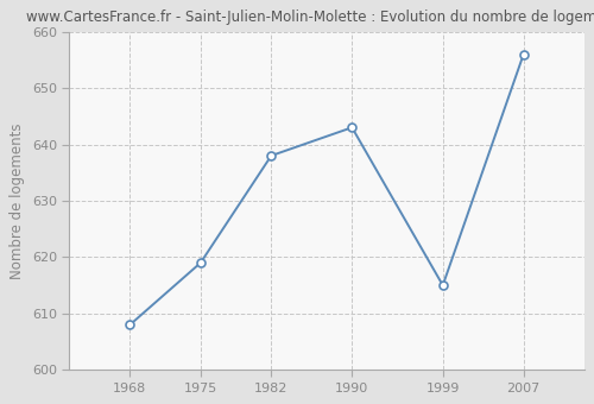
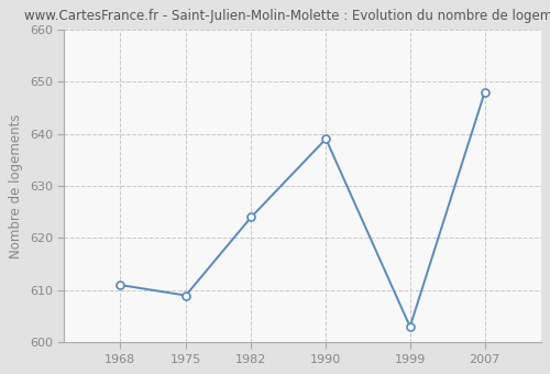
1968: 608 -> 611
1975: 619 -> 609
1982: 638 -> 624
1990: 643 -> 639
1999: 615 -> 603
2007: 656 -> 648
